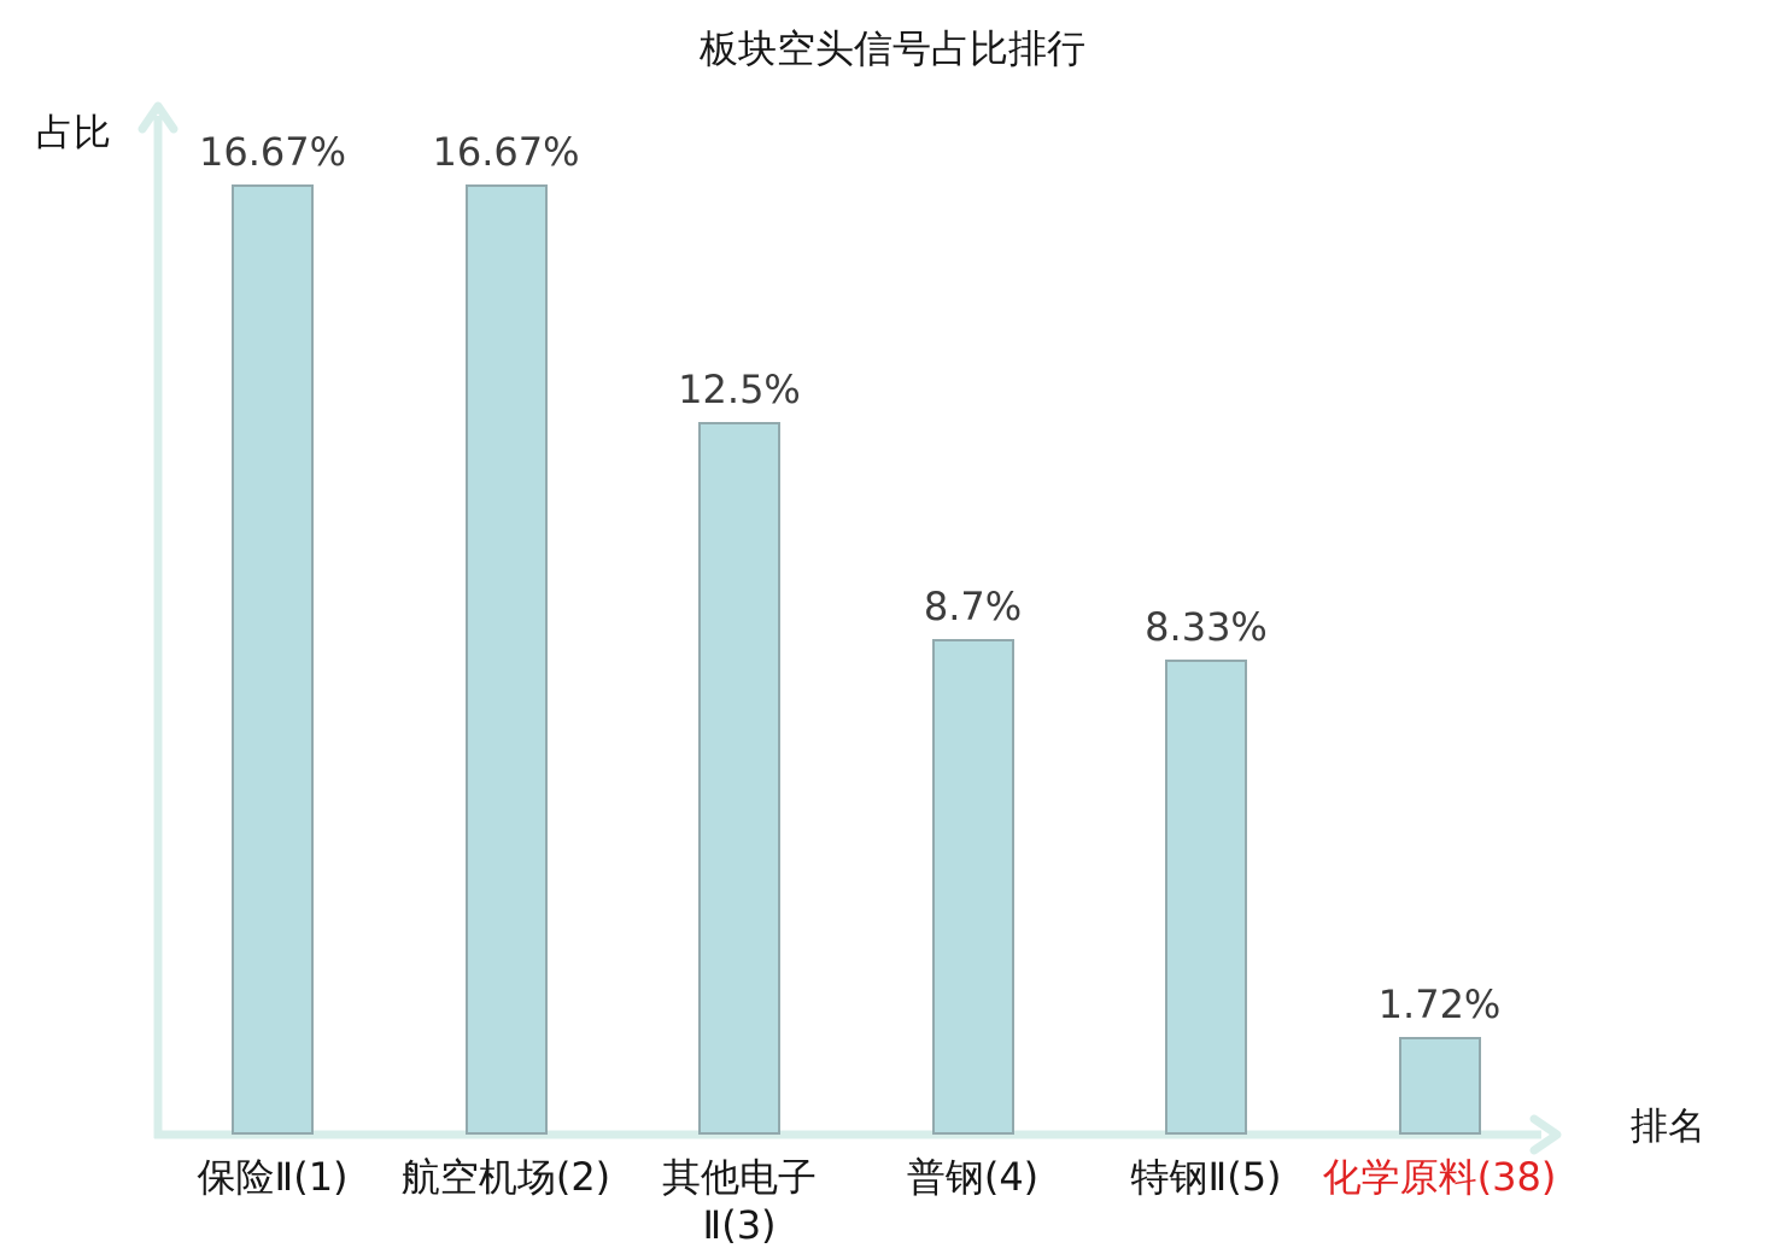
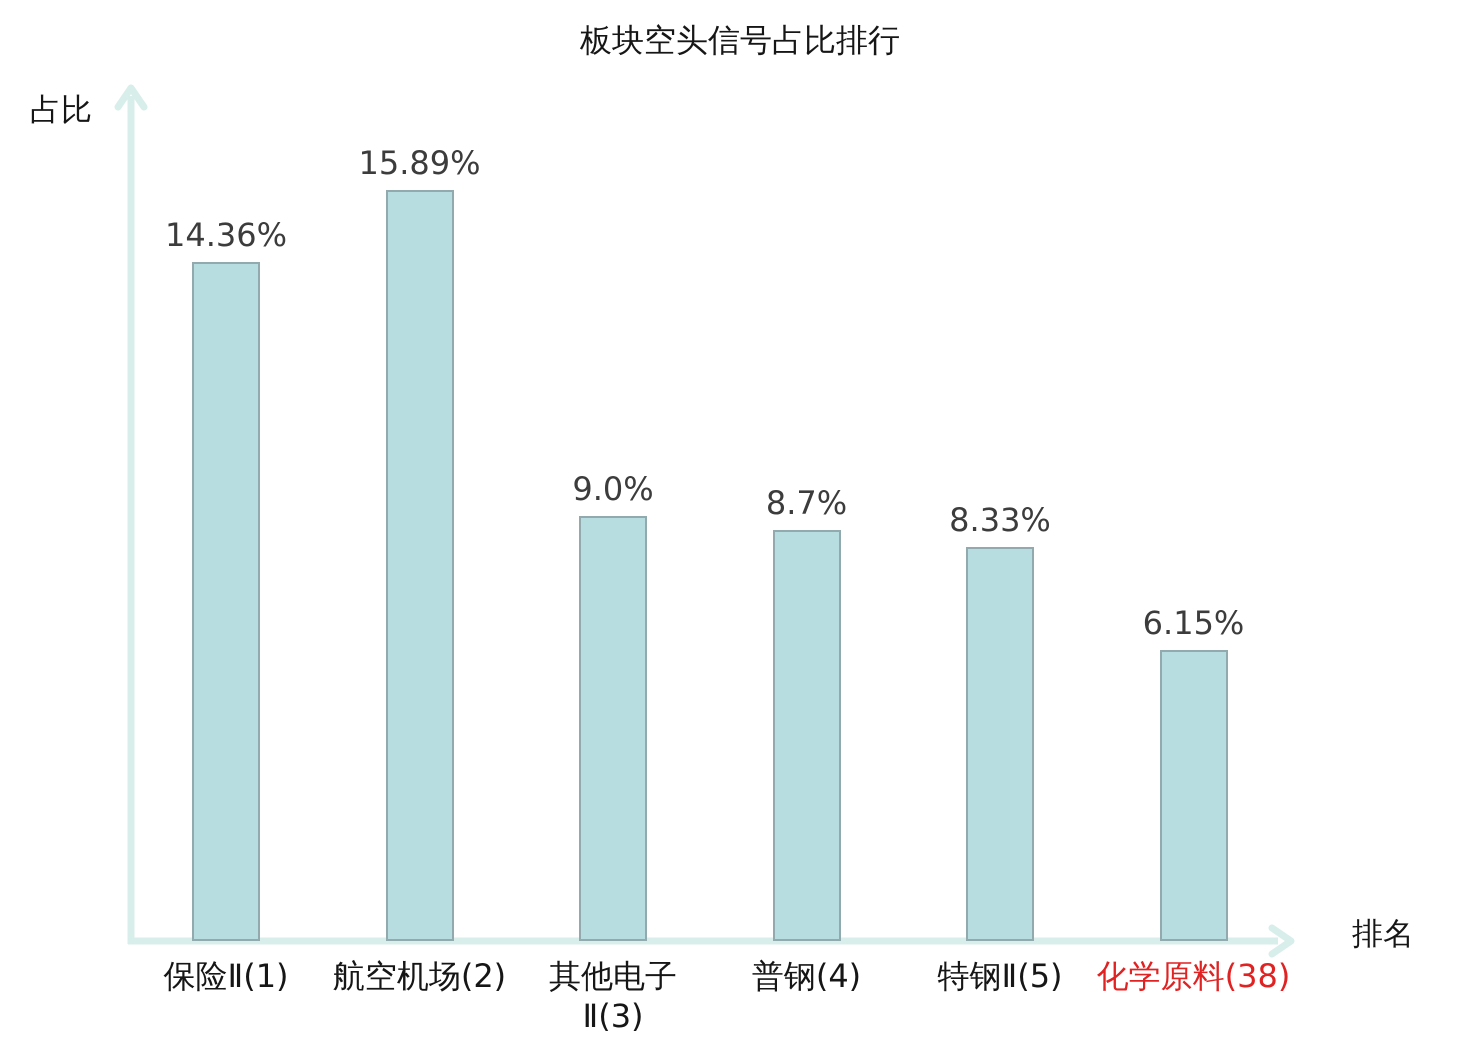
保险Ⅱ(1): 16.67% -> 14.36%
航空机场(2): 16.67% -> 15.89%
其他电子 Ⅱ(3): 12.5% -> 9.0%
化学原料(38): 1.72% -> 6.15%
